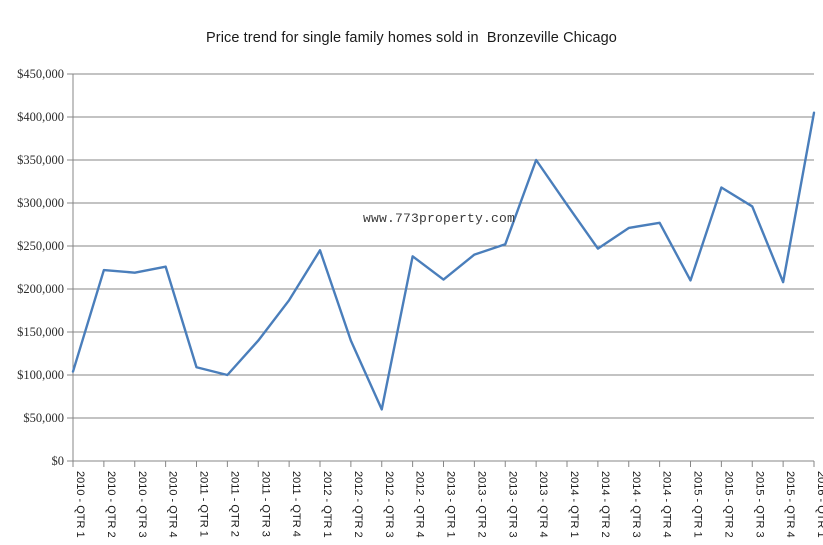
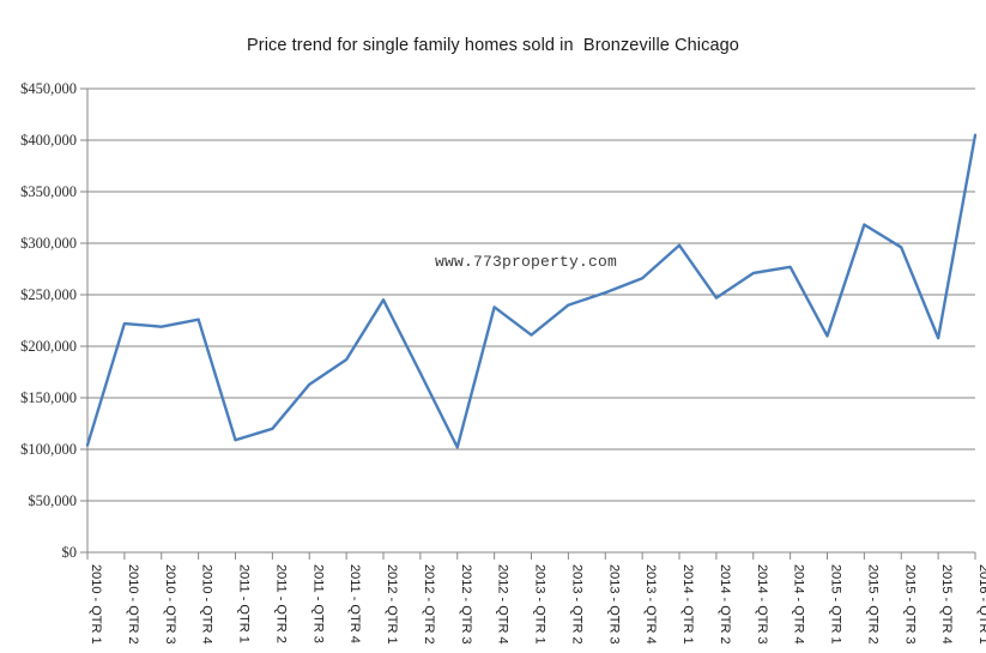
2011 - QTR 2: $100000 -> $120000
2011 - QTR 3: $140000 -> $160000
2012 - QTR 2: $140000 -> $170000
2012 - QTR 3: $60000 -> $100000
2013 - QTR 4: $350000 -> $270000
